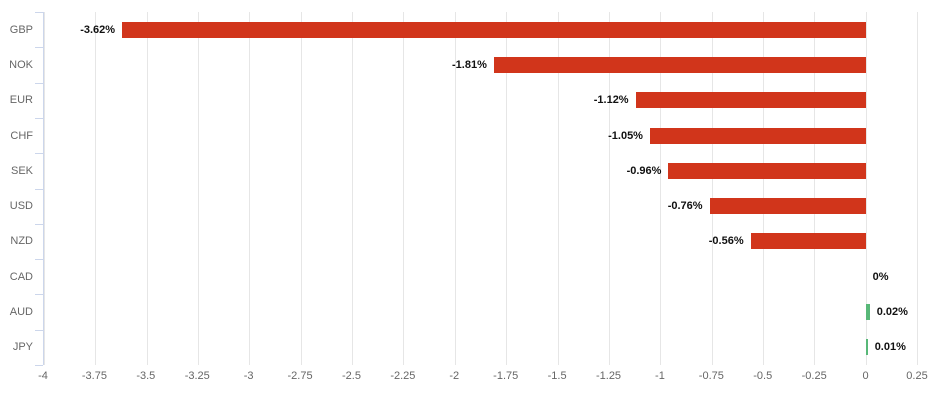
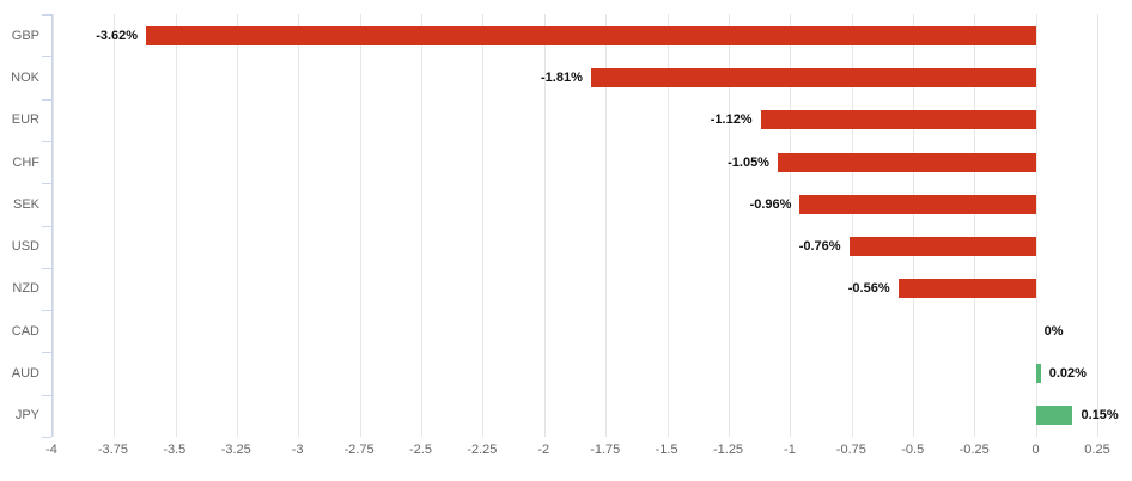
JPY: 0.01% -> 0.15%
